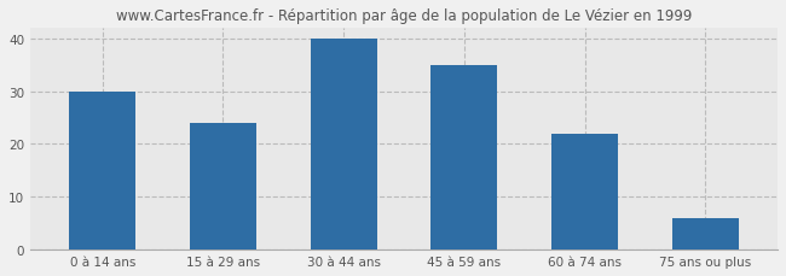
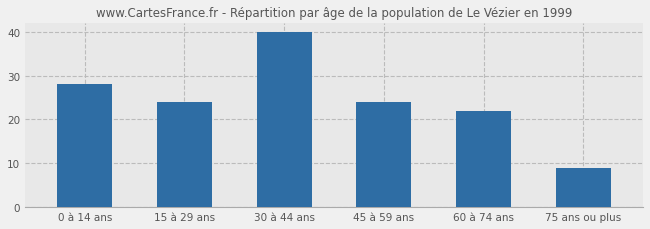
0 à 14 ans: 30 -> 28
45 à 59 ans: 35 -> 24
75 ans ou plus: 6 -> 9
